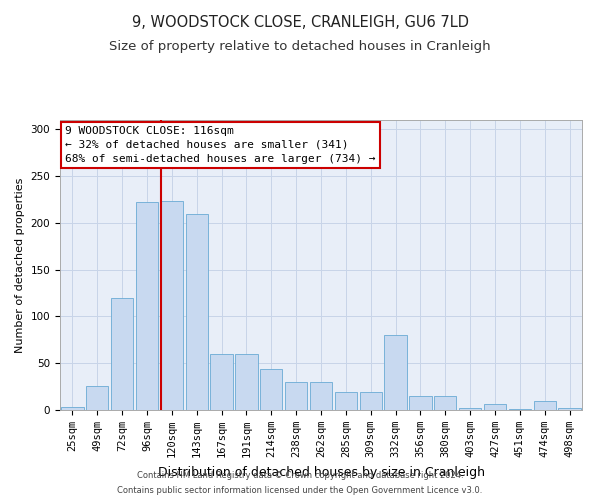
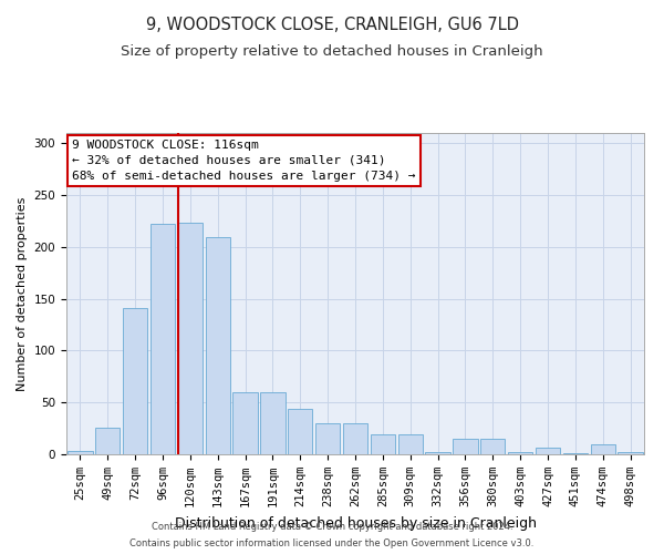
72sqm: 120 -> 141
332sqm: 80 -> 2
